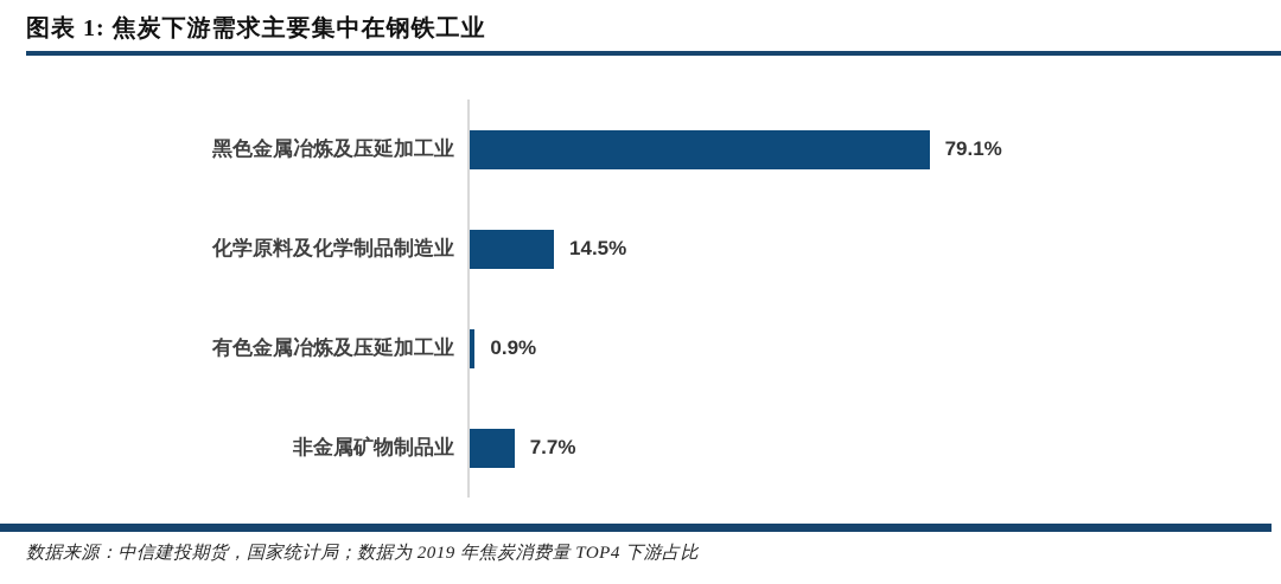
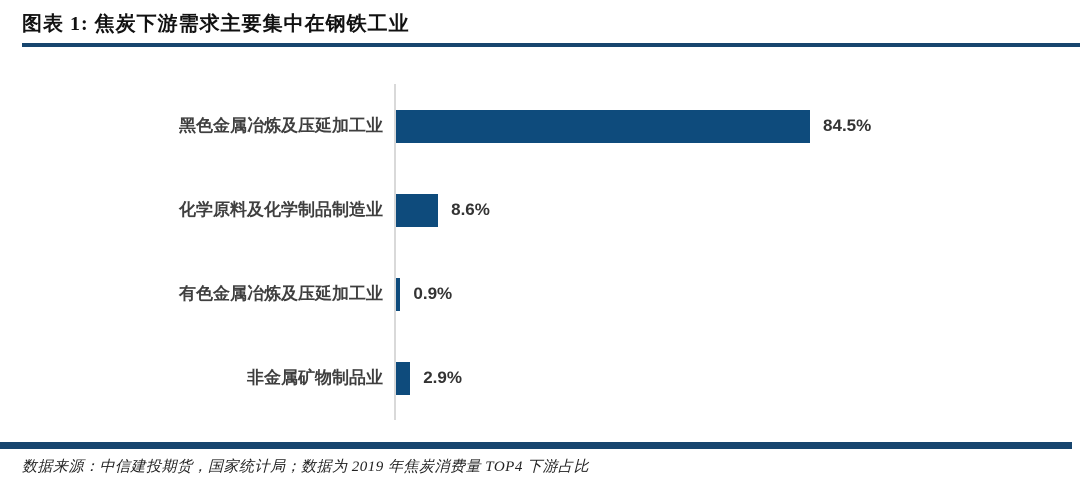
黑色金属冶炼及压延加工业: 79.1% -> 84.5%
化学原料及化学制品制造业: 14.5% -> 8.6%
非金属矿物制品业: 7.7% -> 2.9%
